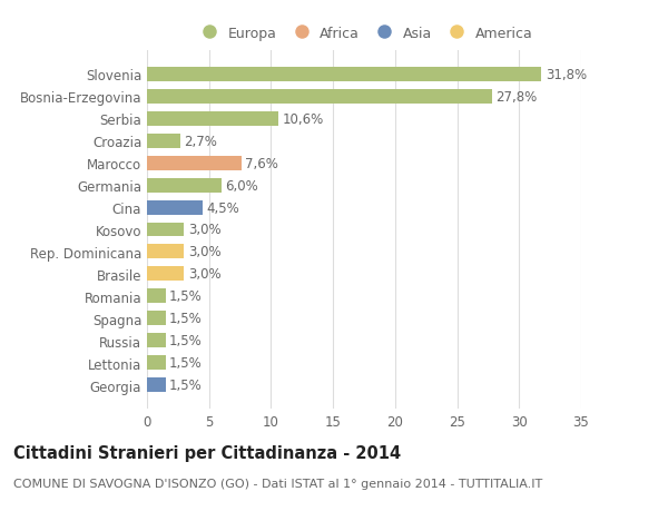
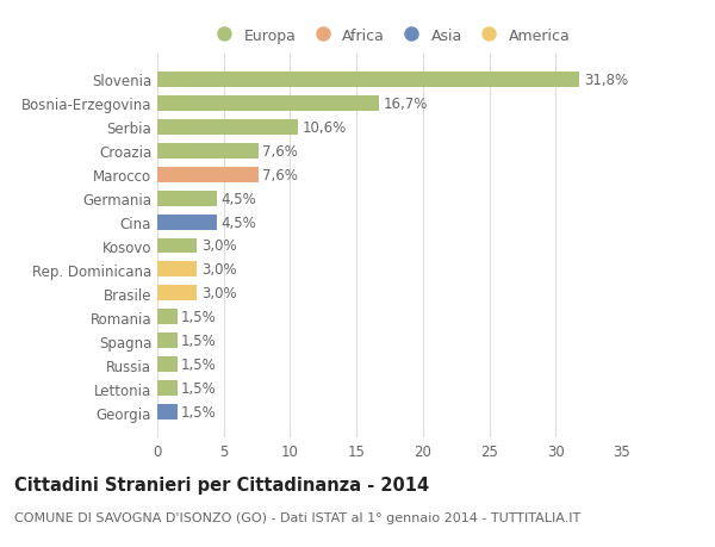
Bosnia-Erzegovina: 27,8% -> 16,7%
Croazia: 2,7% -> 7,6%
Germania: 6,0% -> 4,5%
